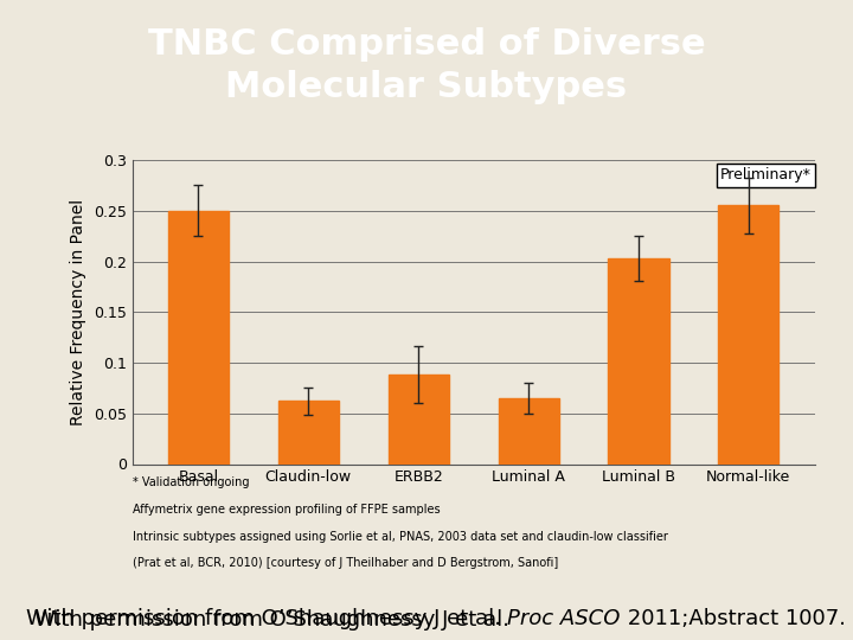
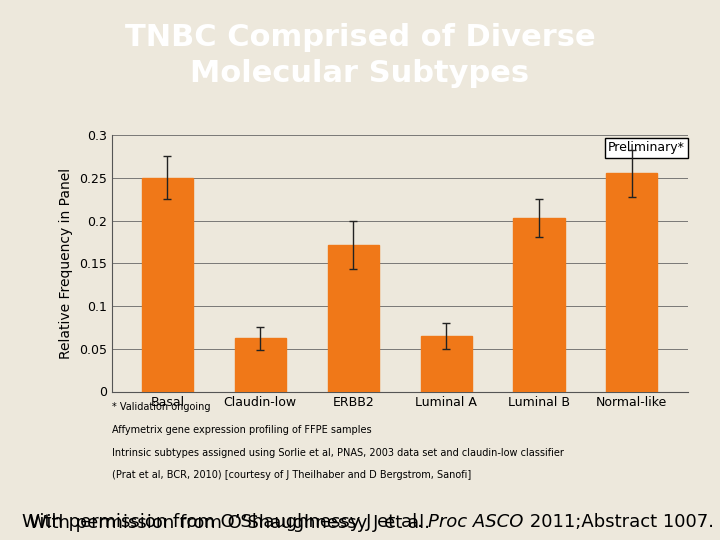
ERBB2: 0.088 -> 0.171
